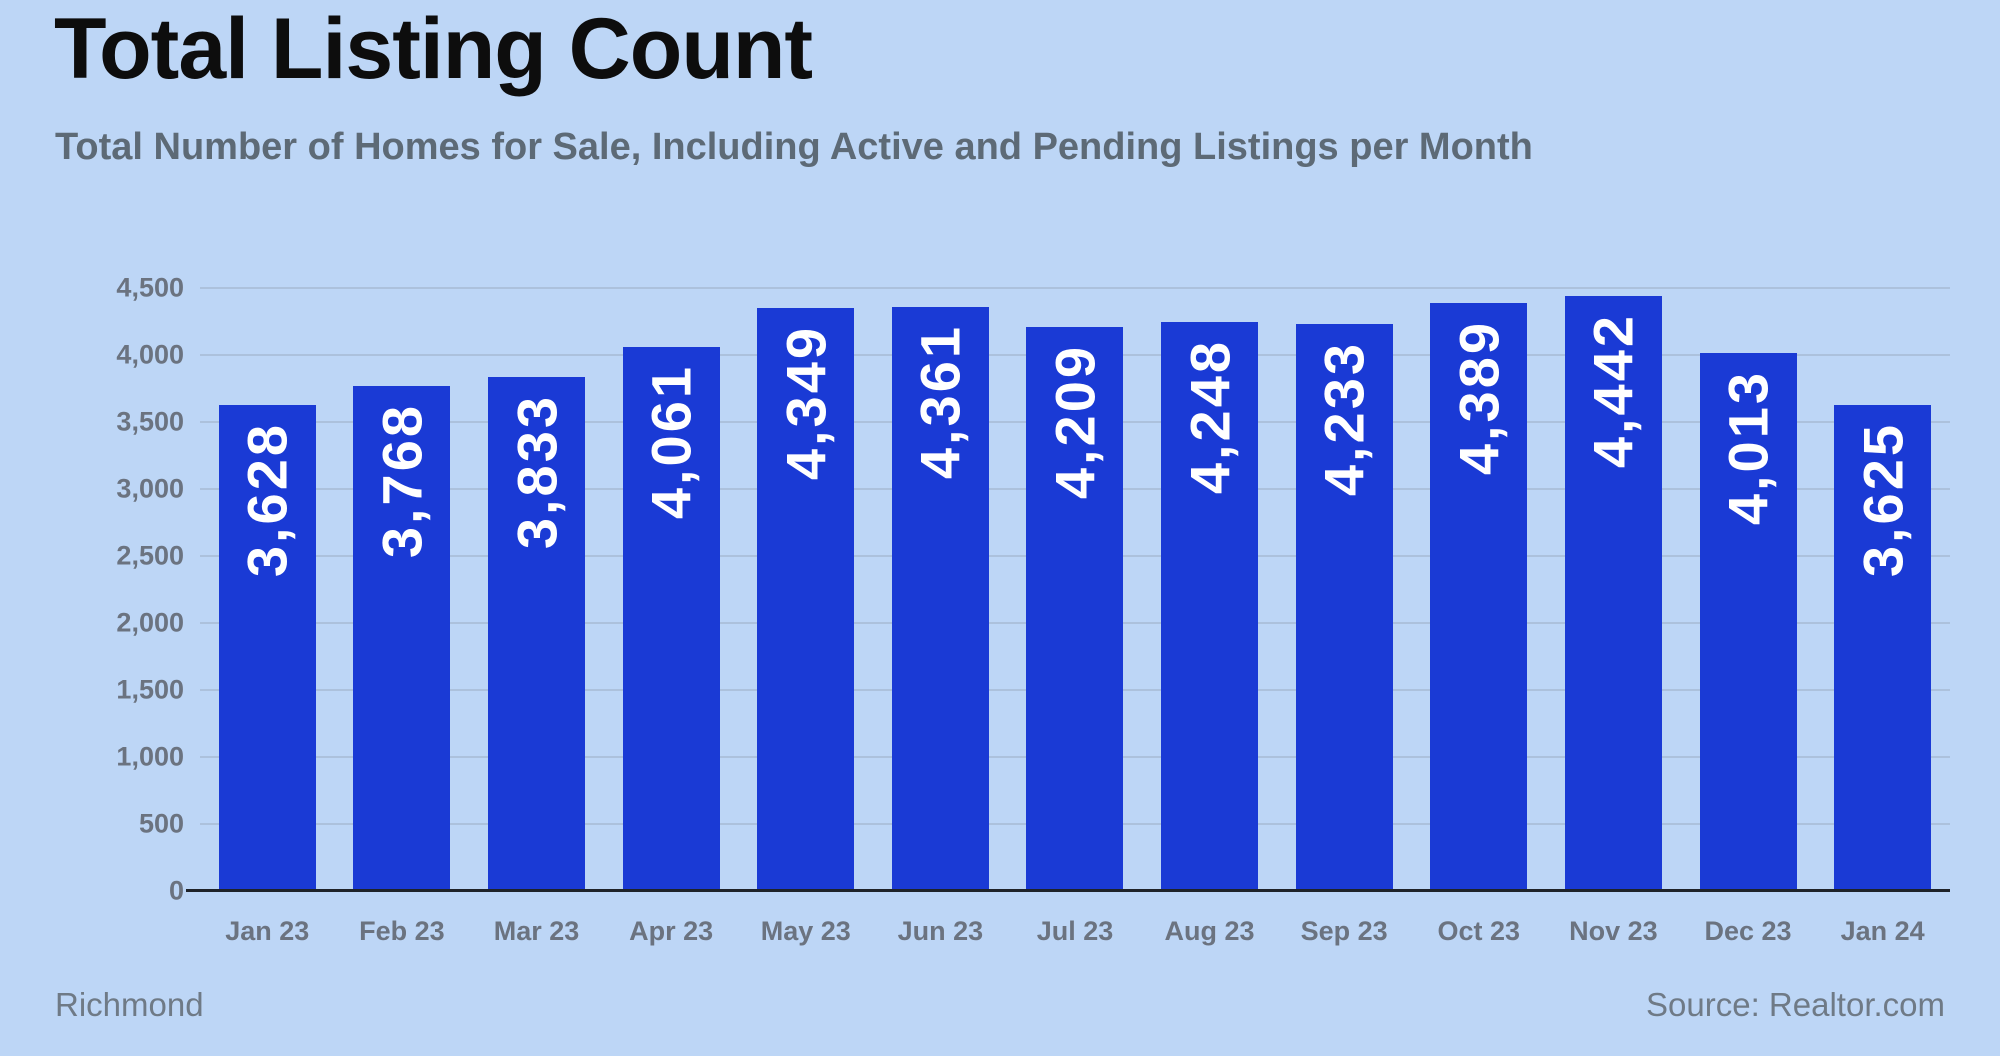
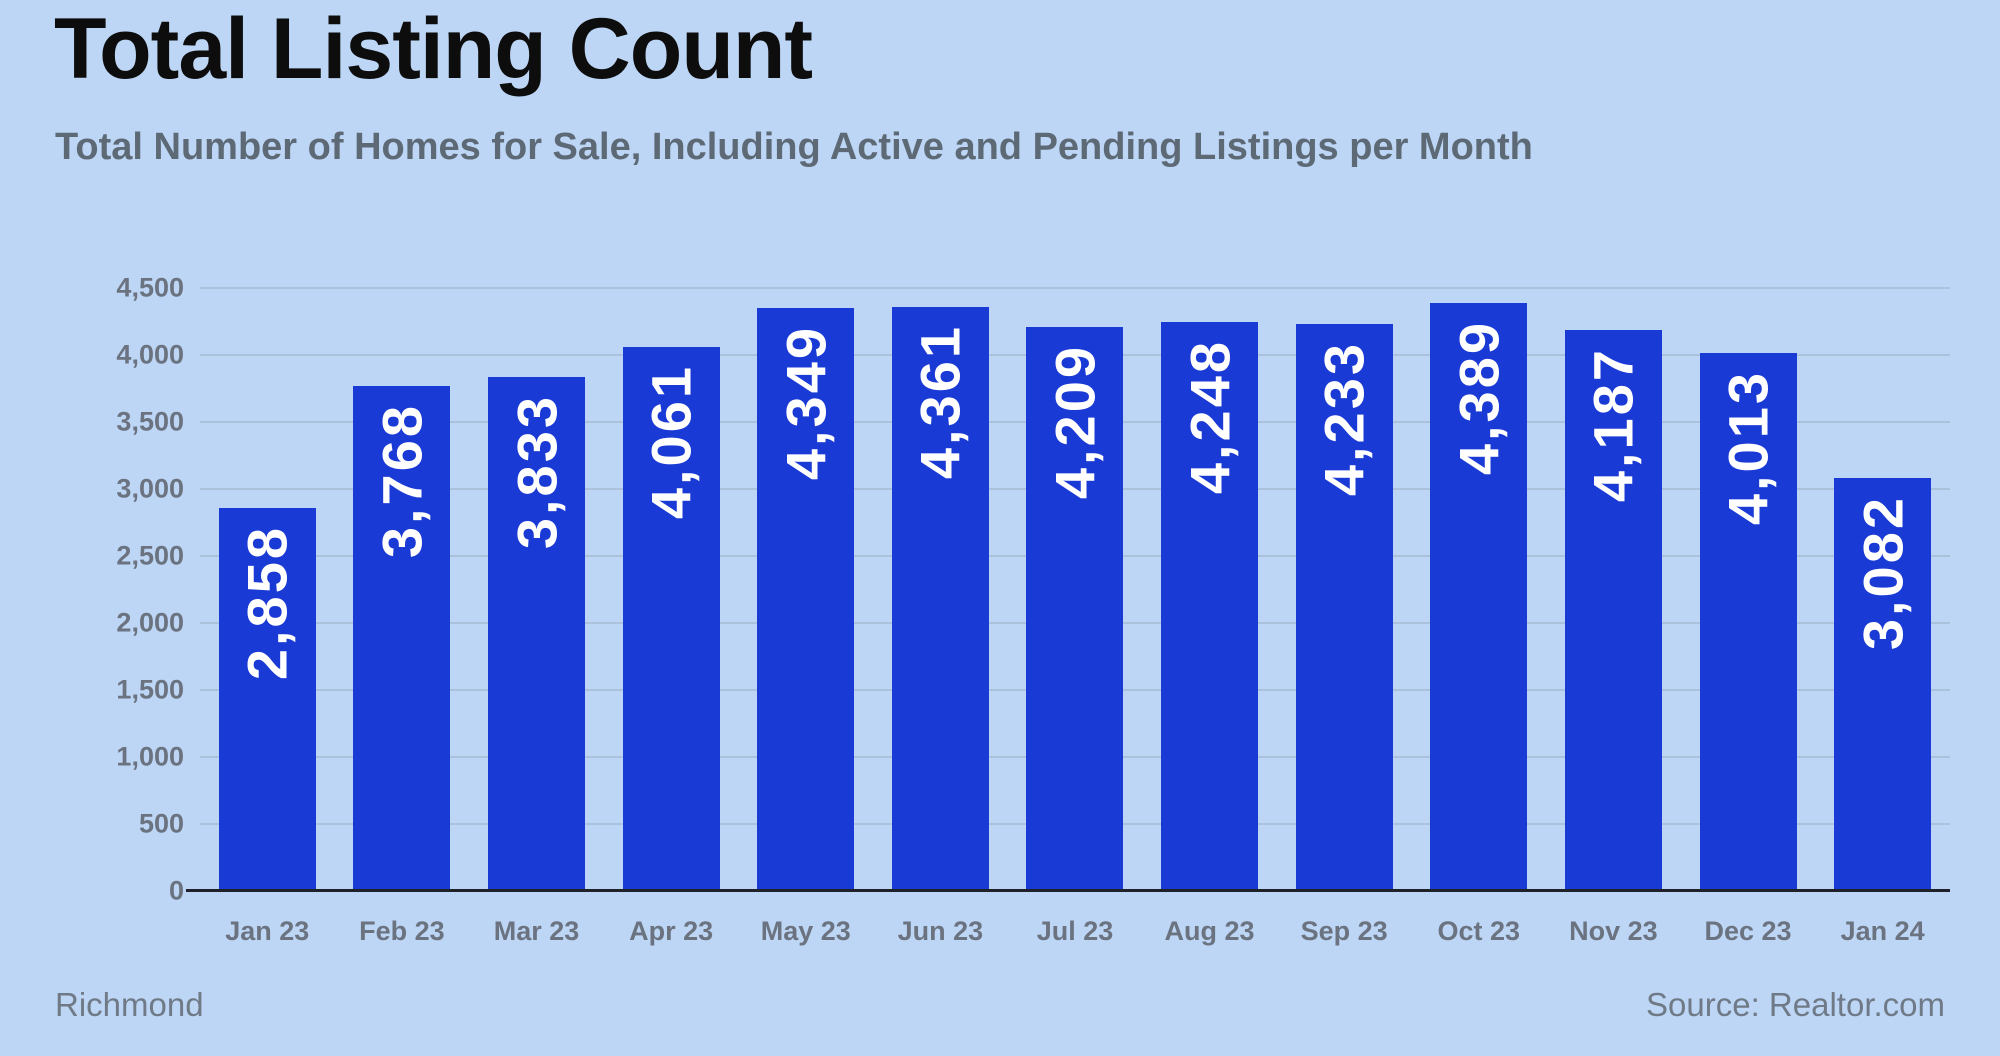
Jan 23: 3,628 -> 2,858
Nov 23: 4,442 -> 4,187
Jan 24: 3,625 -> 3,082
